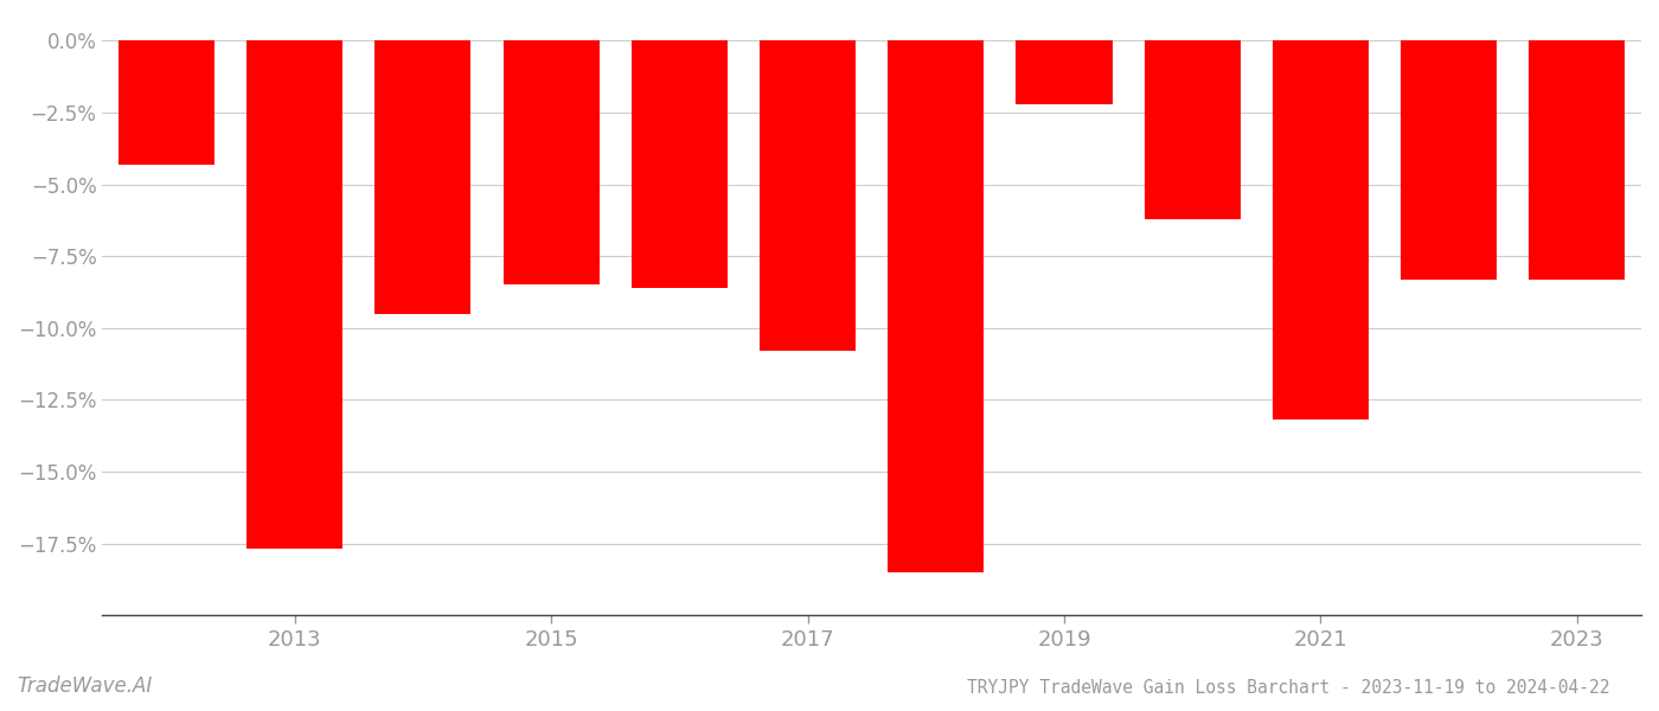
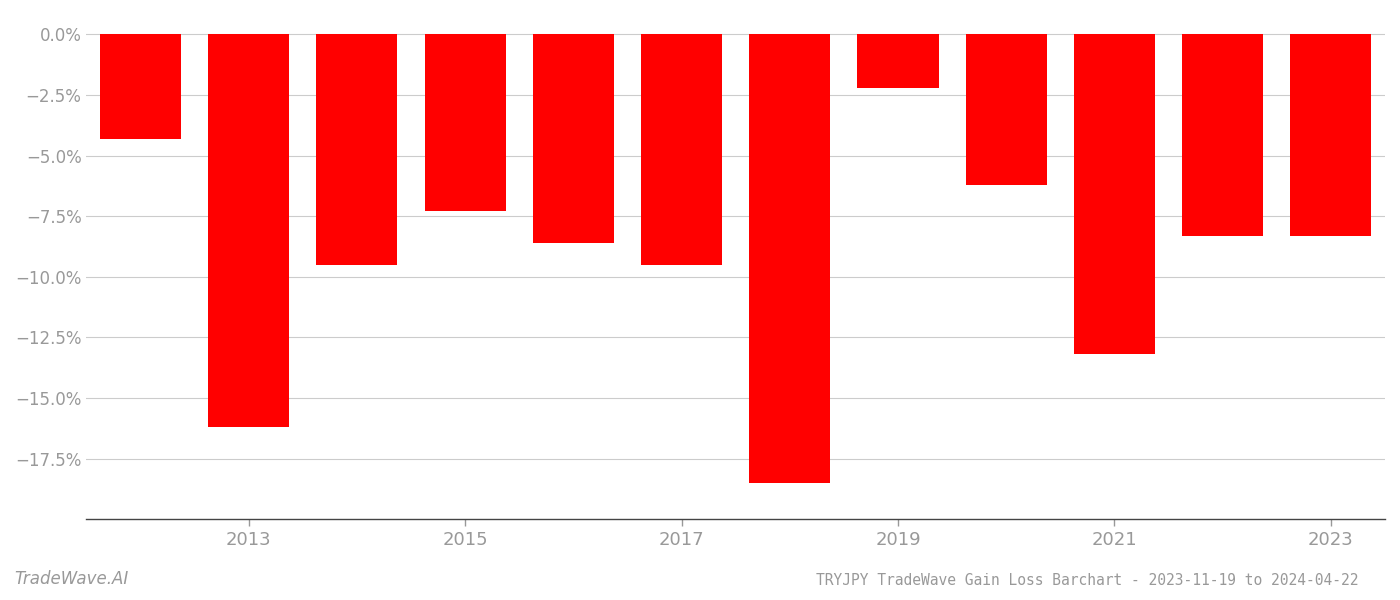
2013: -17.7% -> -16.2%
2015: -8.5% -> -7.3%
2017: -10.8% -> -9.5%
